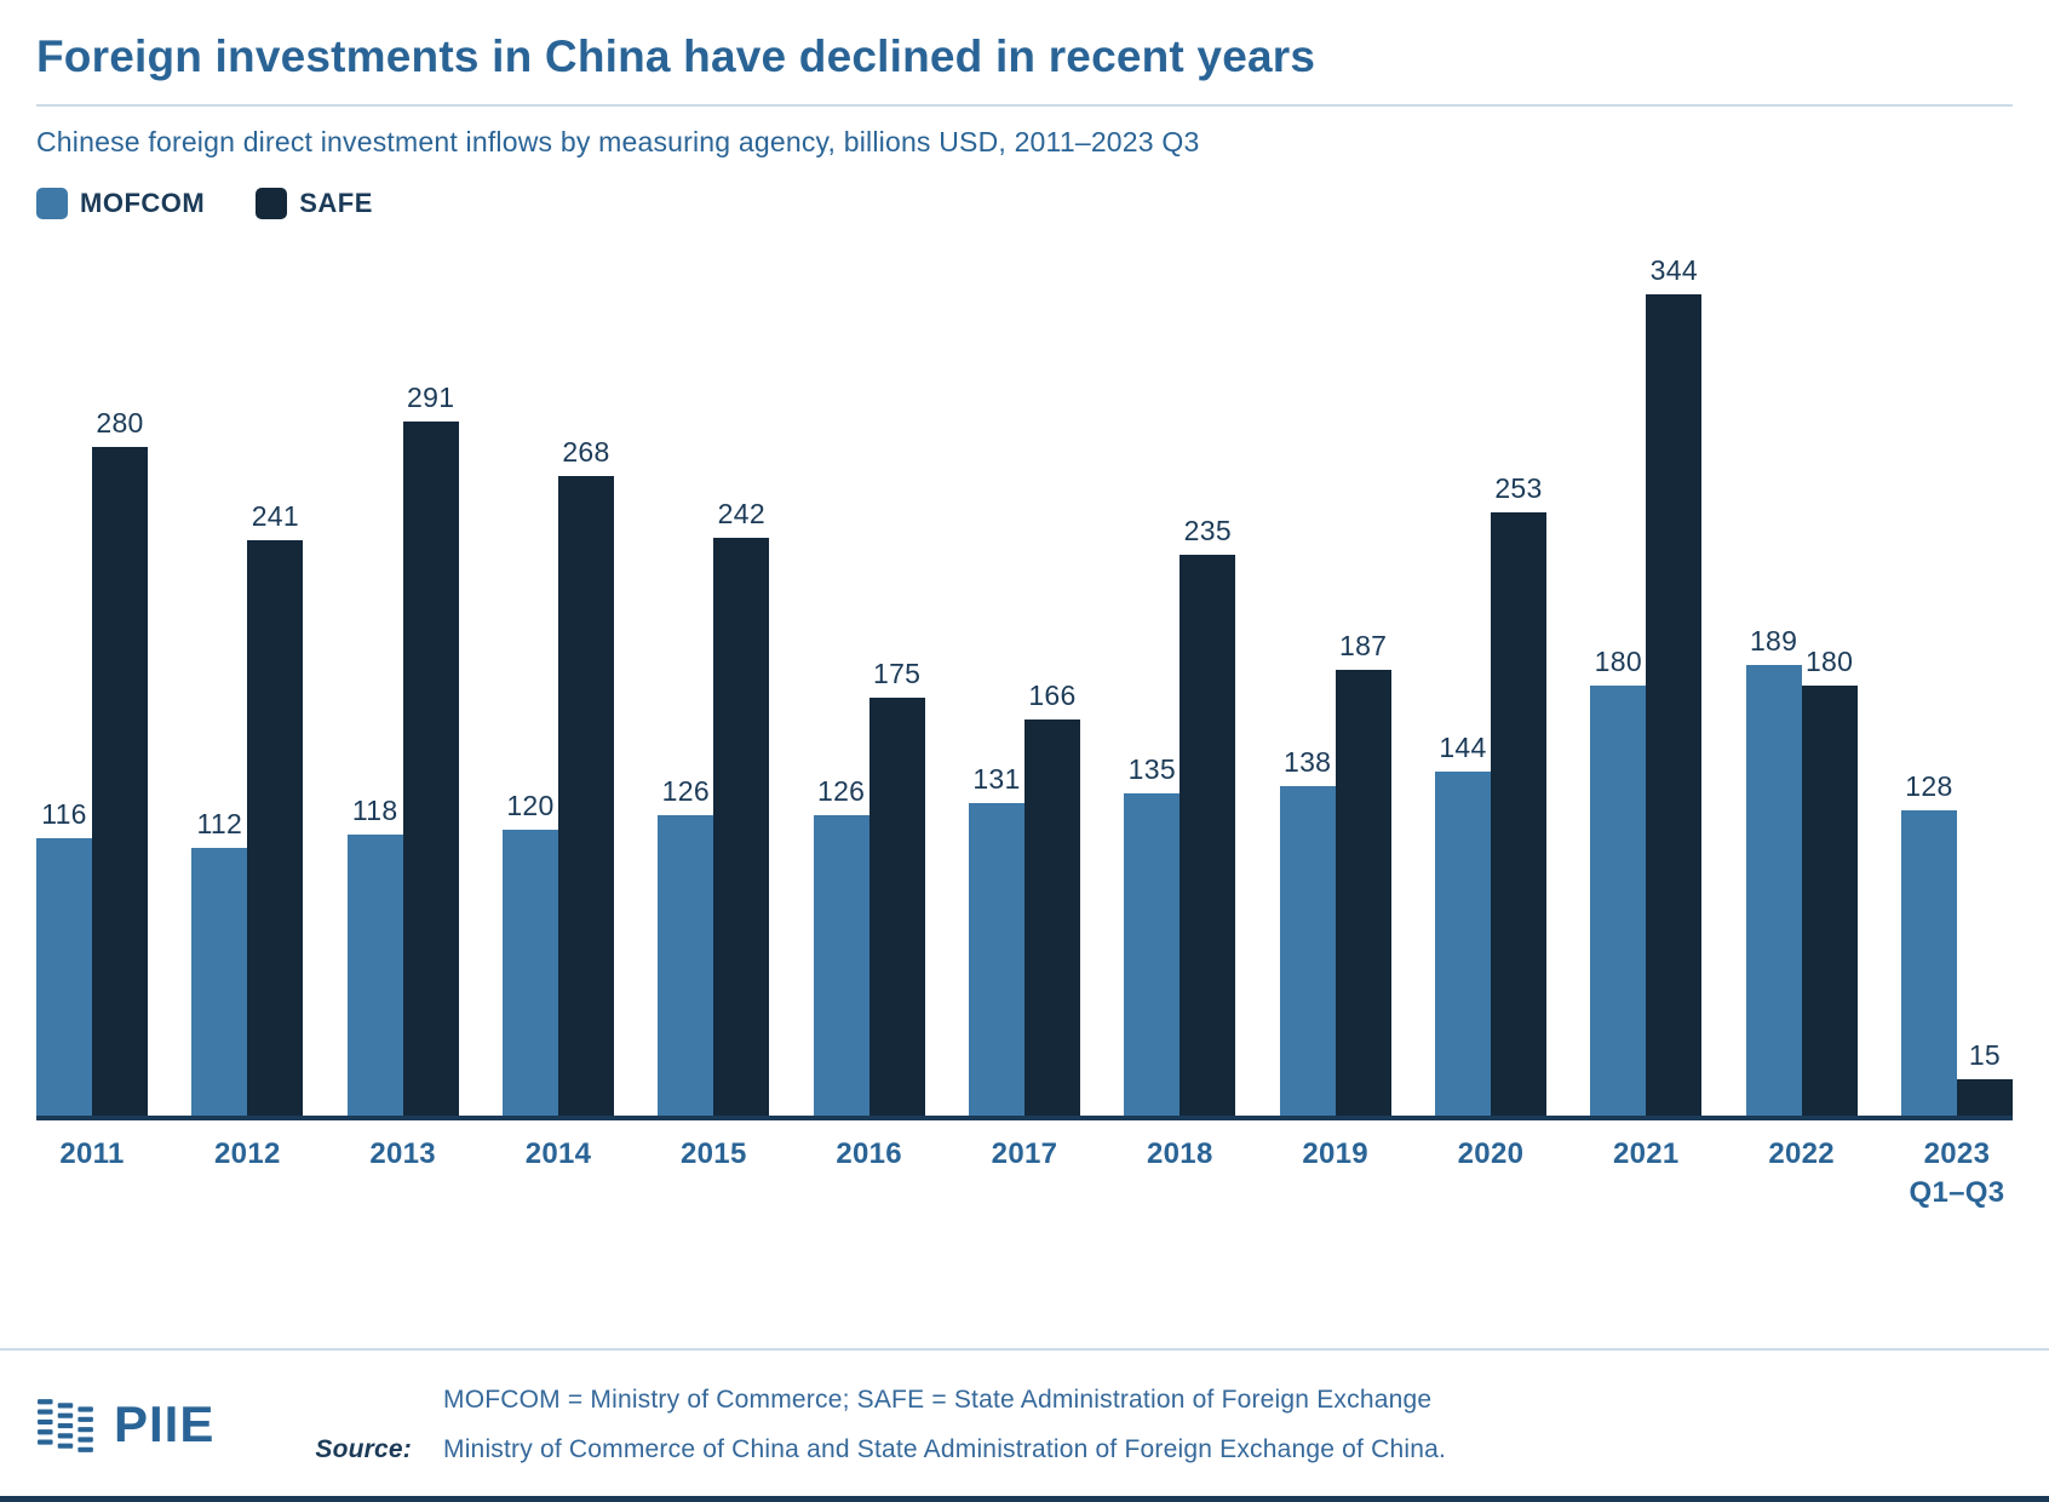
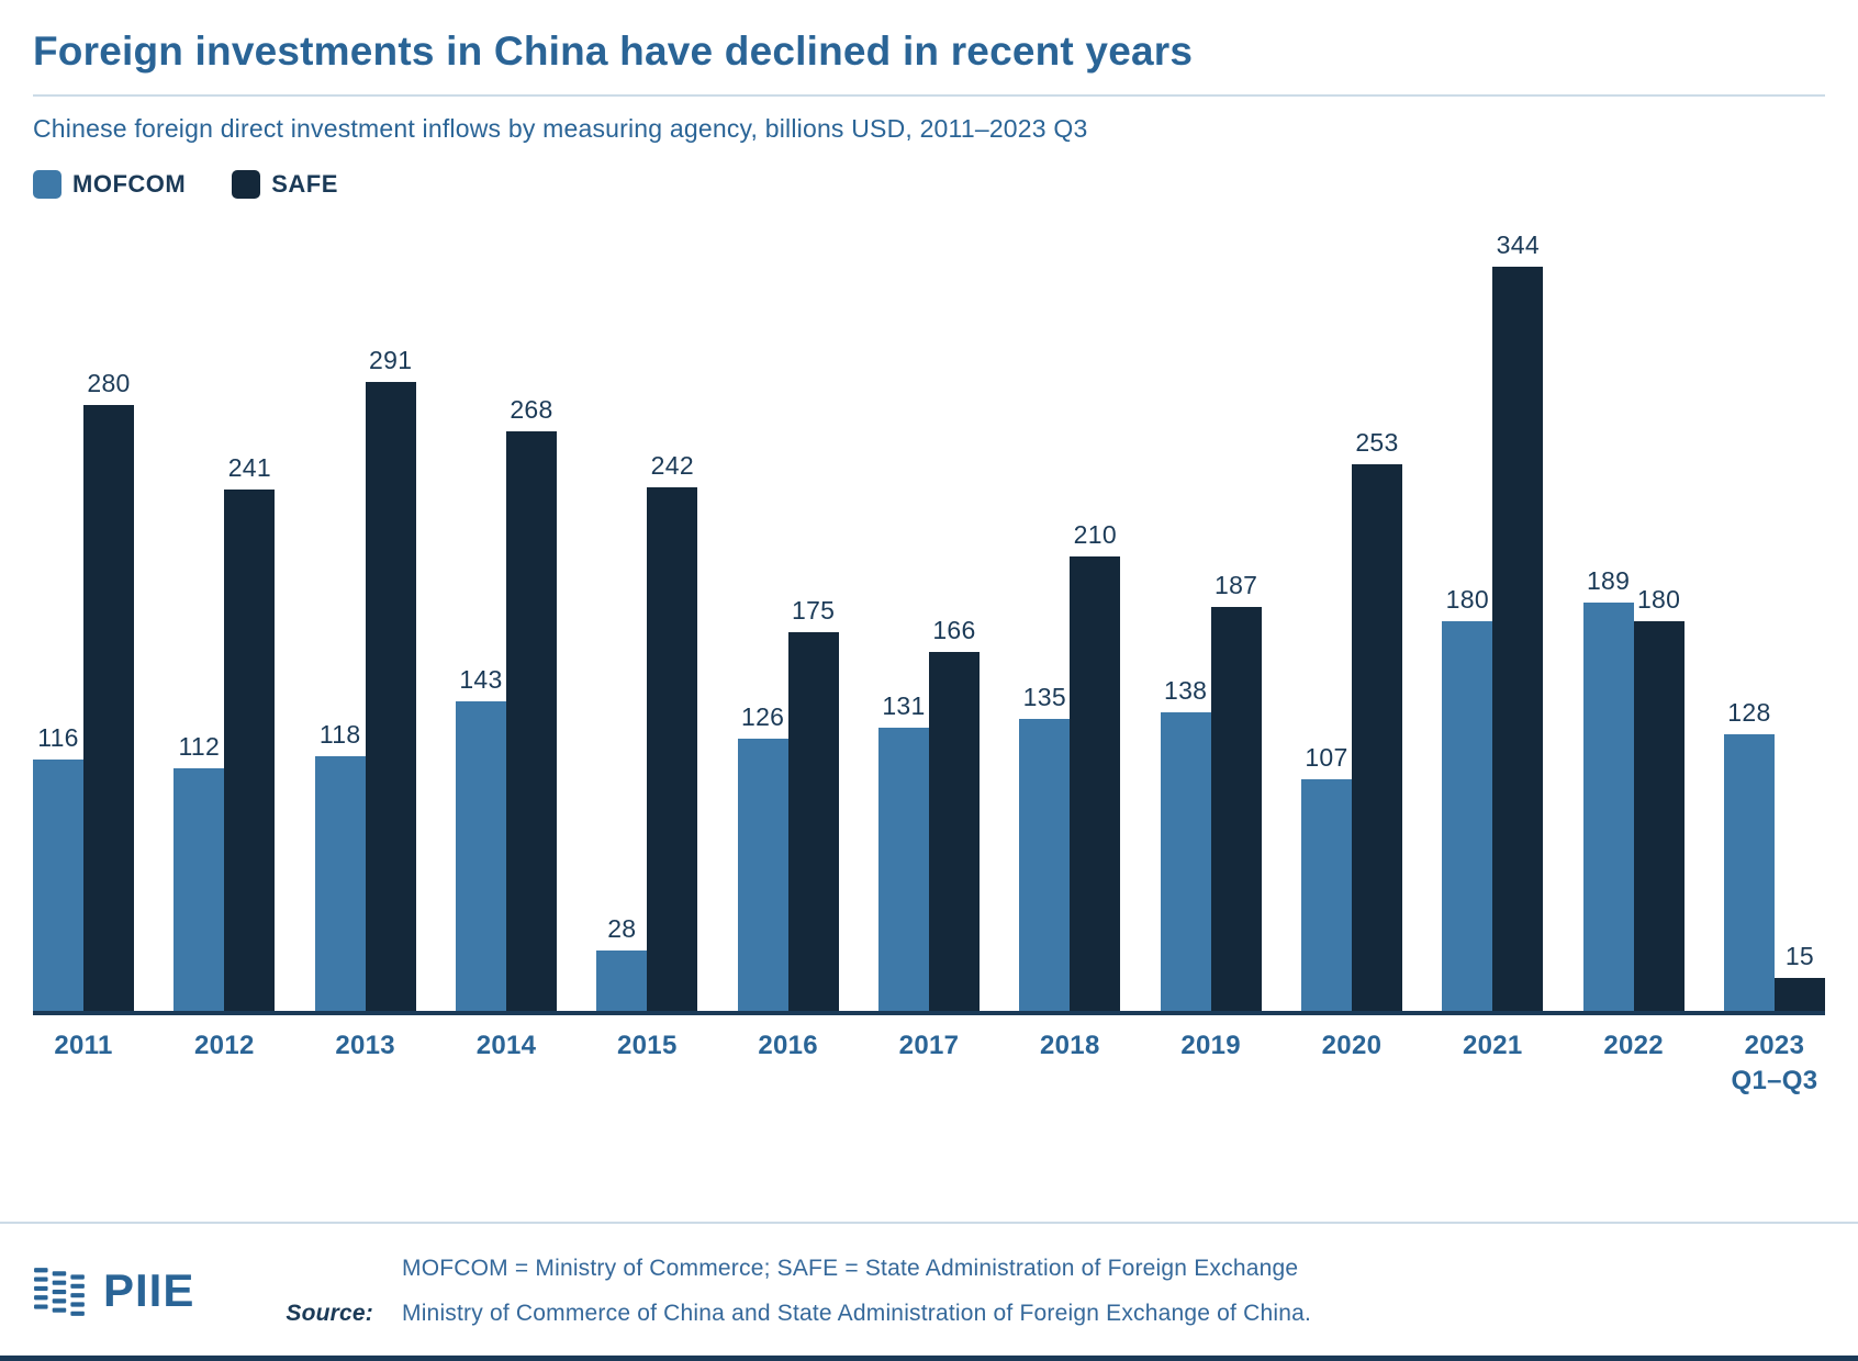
MOFCOM/2014: 120 -> 143
MOFCOM/2015: 126 -> 28
SAFE/2018: 235 -> 210
MOFCOM/2020: 144 -> 107
